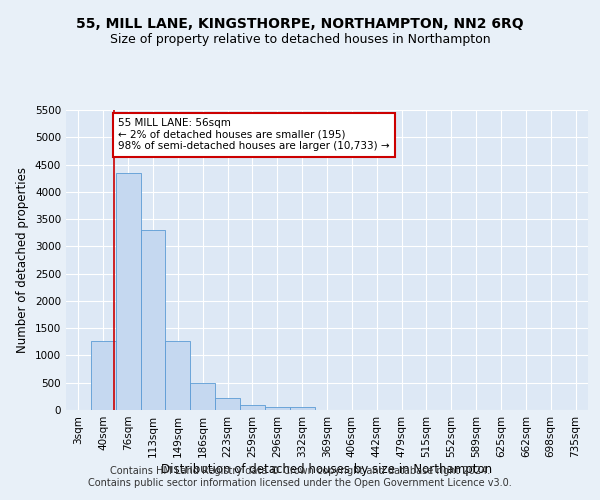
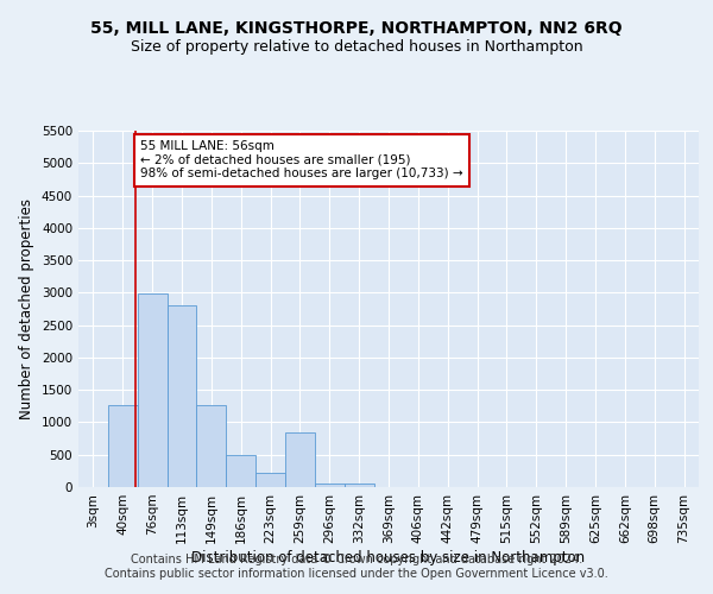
76sqm: 4350 -> 2980
113sqm: 3300 -> 2800
259sqm: 90 -> 840
